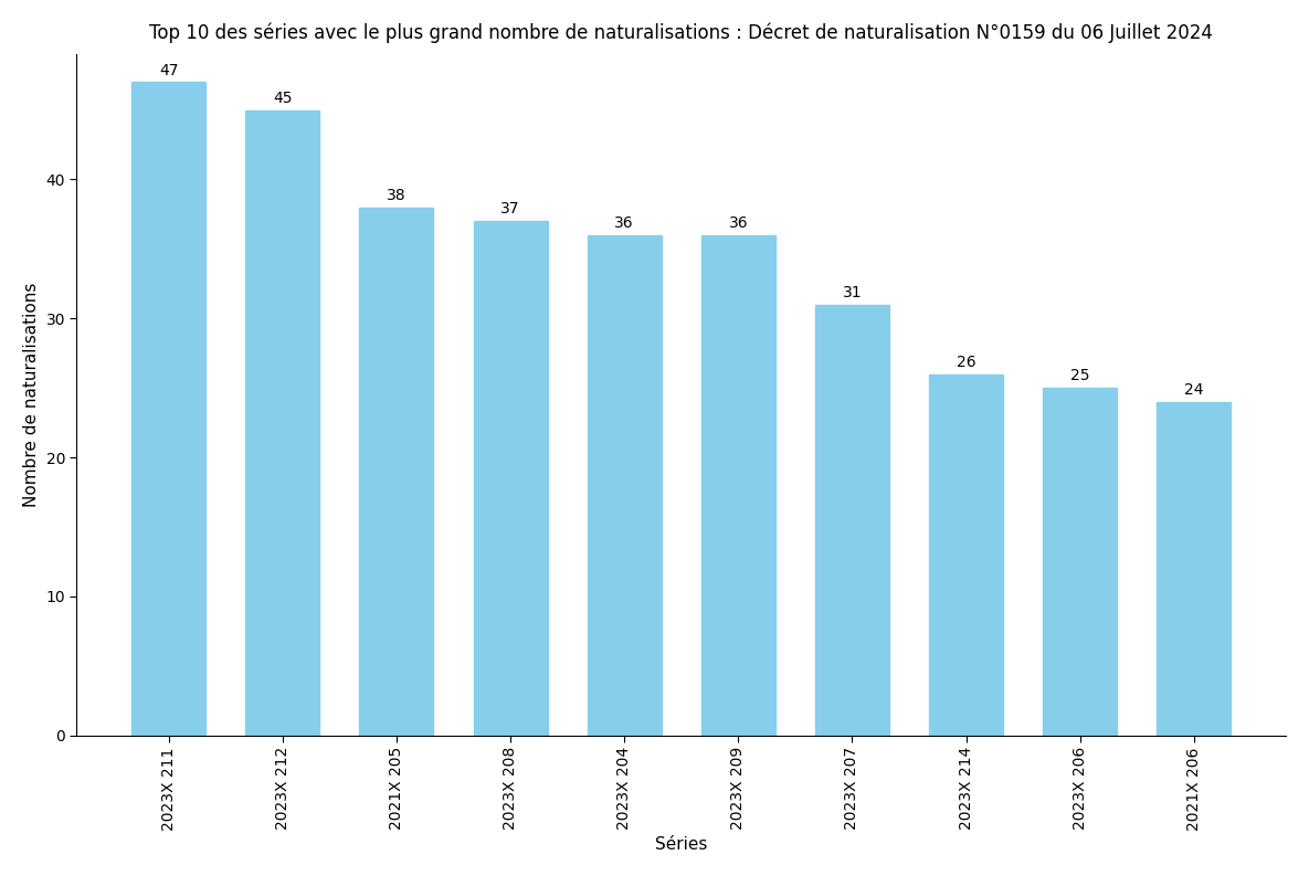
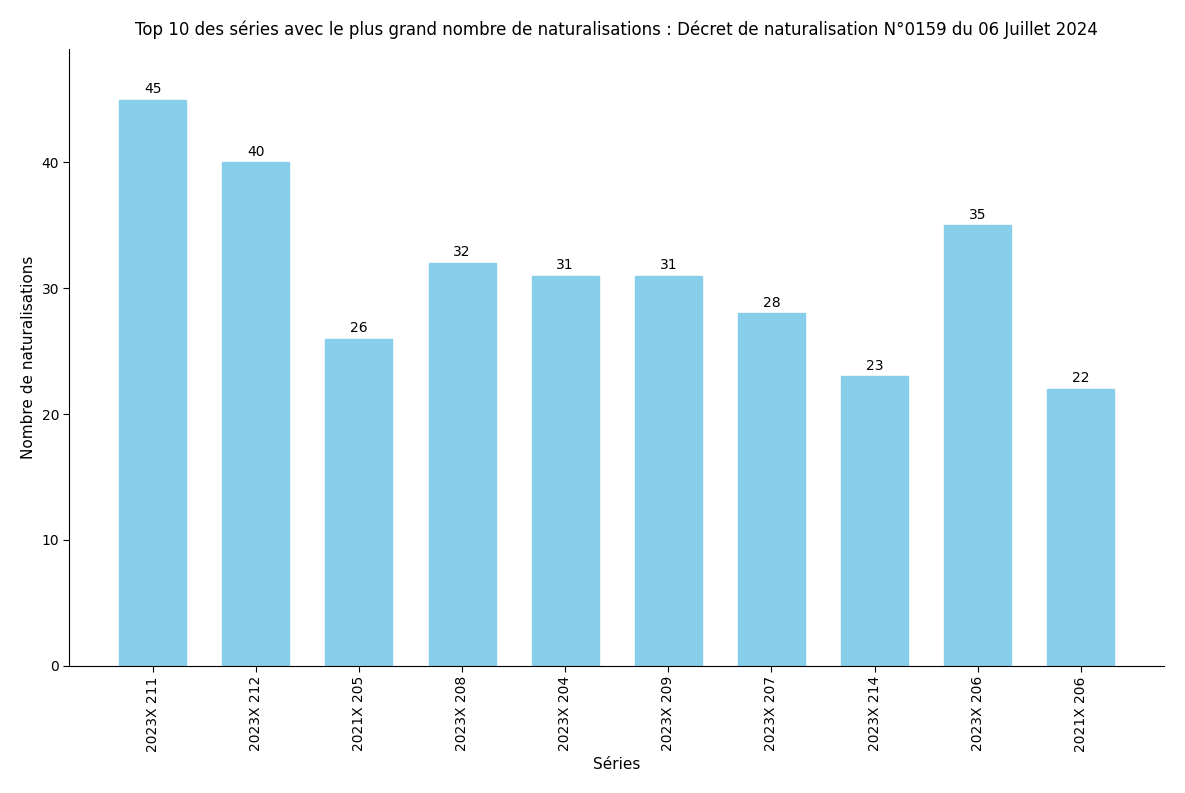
2023X 211: 47 -> 45
2023X 212: 45 -> 40
2021X 205: 38 -> 26
2023X 208: 37 -> 32
2023X 204: 36 -> 31
2023X 209: 36 -> 31
2023X 207: 31 -> 28
2023X 214: 26 -> 23
2023X 206: 25 -> 35
2021X 206: 24 -> 22
